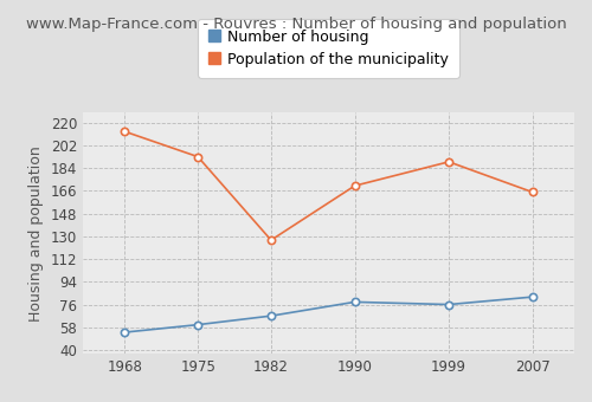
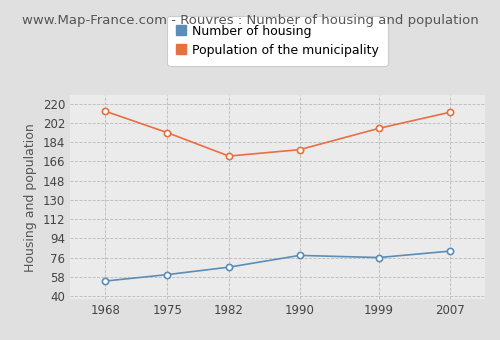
Population of the municipality/1982: 127 -> 171
Population of the municipality/1990: 170 -> 177
Population of the municipality/1999: 189 -> 197
Population of the municipality/2007: 165 -> 212
